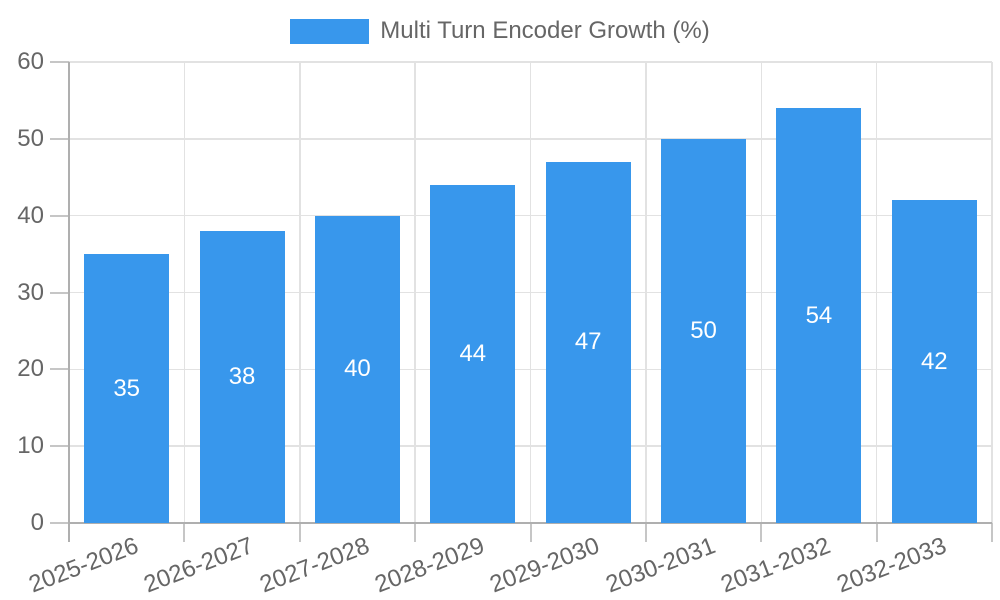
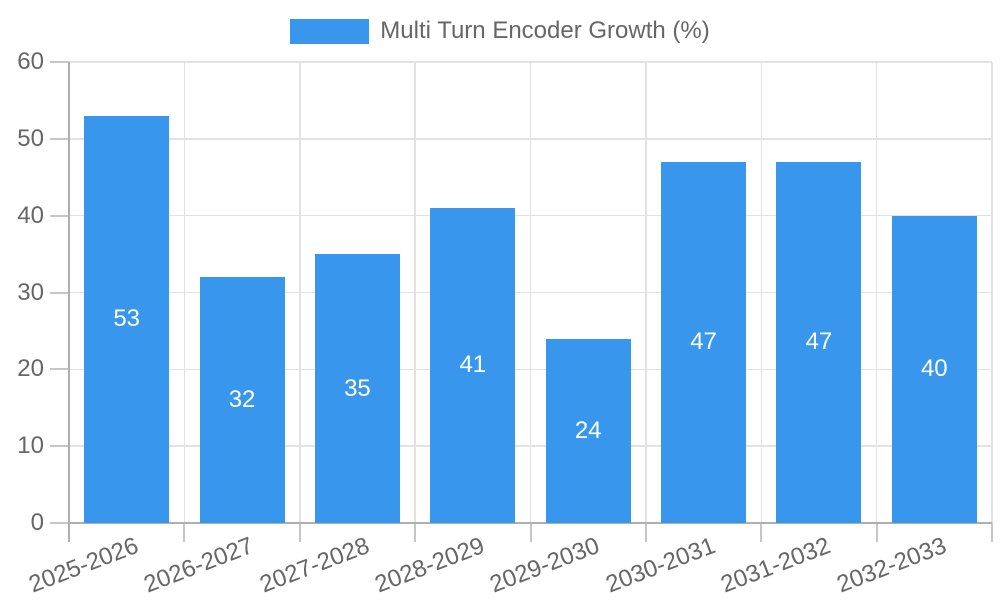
2025-2026: 35 -> 53
2026-2027: 38 -> 32
2027-2028: 40 -> 35
2028-2029: 44 -> 41
2029-2030: 47 -> 24
2030-2031: 50 -> 47
2031-2032: 54 -> 47
2032-2033: 42 -> 40
